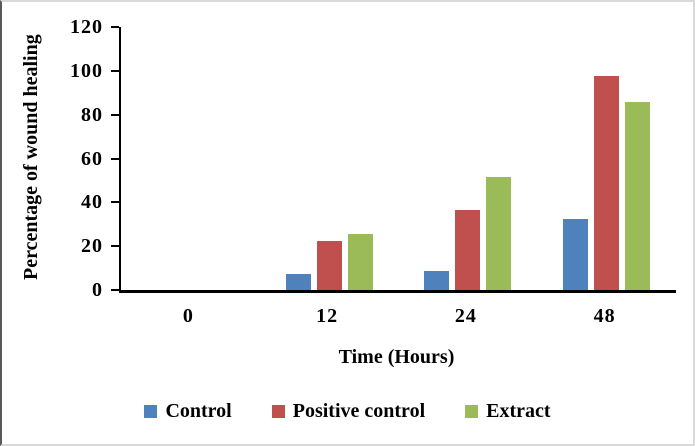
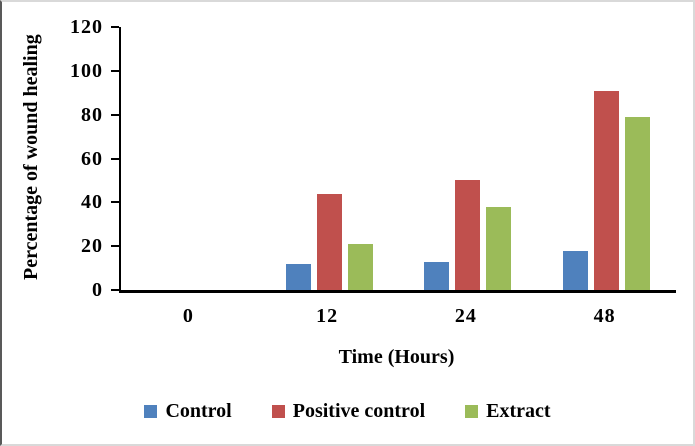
Control/12: 8 -> 12
Positive control/12: 22 -> 44
Extract/12: 26 -> 21
Control/24: 8 -> 13
Positive control/24: 36 -> 50
Extract/24: 52 -> 38
Control/48: 32 -> 18
Positive control/48: 98 -> 91
Extract/48: 86 -> 79
